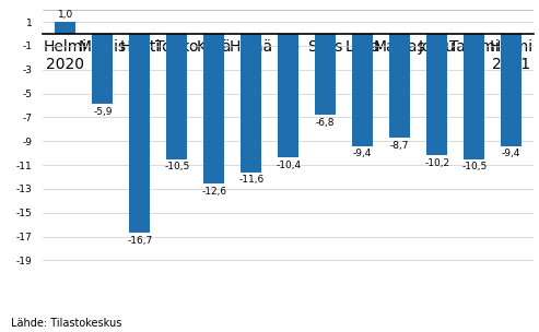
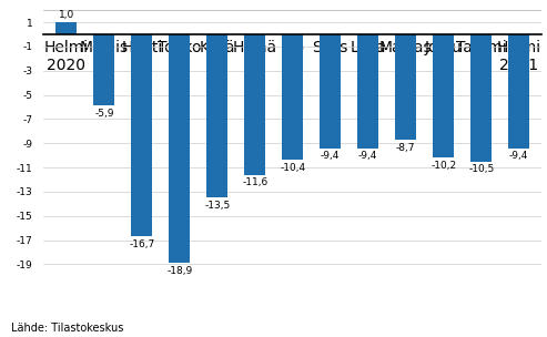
Touko: -10,5 -> -18,9
Kesä: -12,6 -> -13,5
Syys: -6,8 -> -9,4
